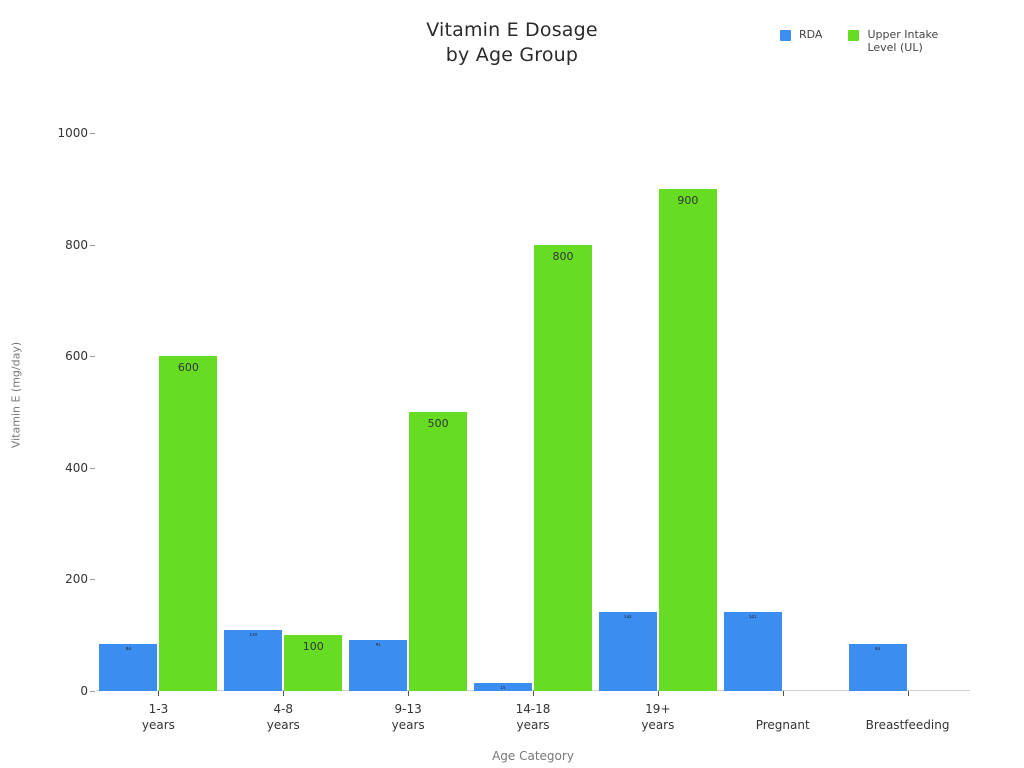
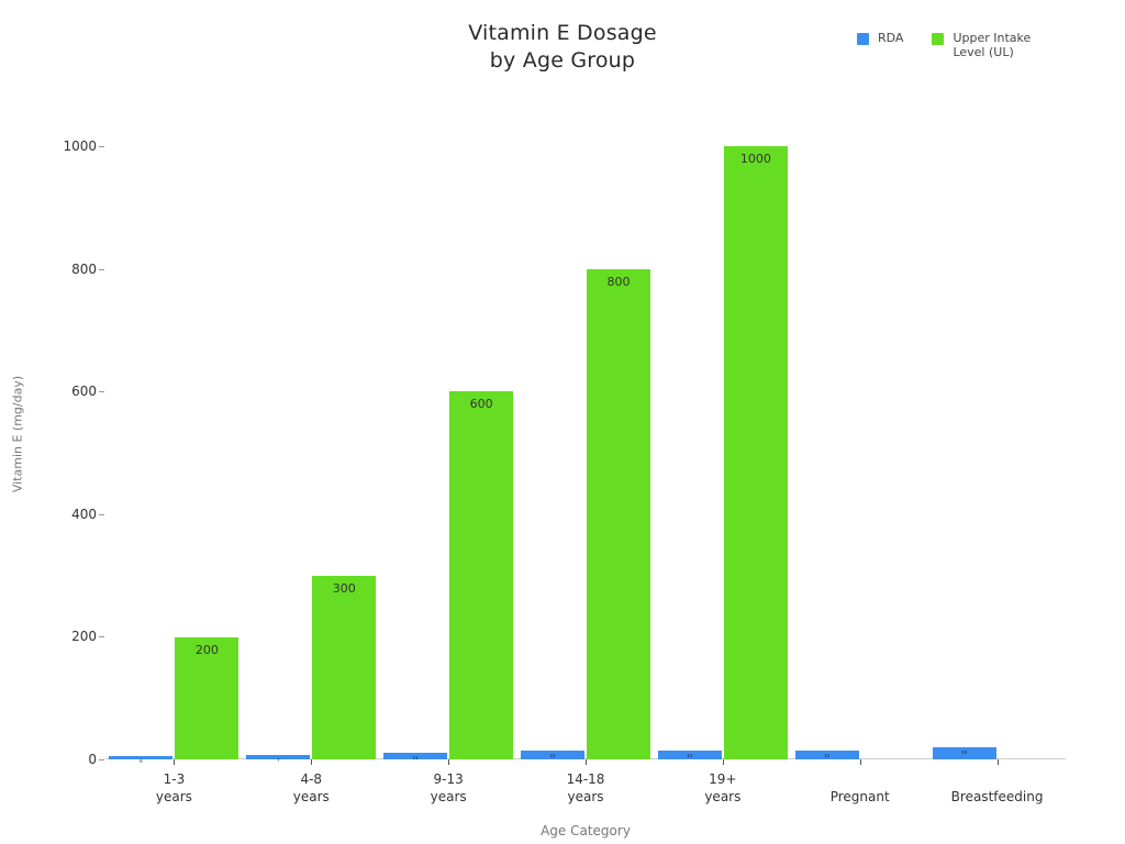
RDA/1-3 years: 84 -> 6
Upper Intake Level (UL)/1-3 years: 600 -> 200
RDA/4-8 years: 110 -> 7
Upper Intake Level (UL)/4-8 years: 100 -> 300
RDA/9-13 years: 91 -> 11
Upper Intake Level (UL)/9-13 years: 500 -> 600
RDA/19+ years: 142 -> 15
Upper Intake Level (UL)/19+ years: 900 -> 1000
RDA/Pregnant: 141 -> 15
RDA/Breastfeeding: 84 -> 19
